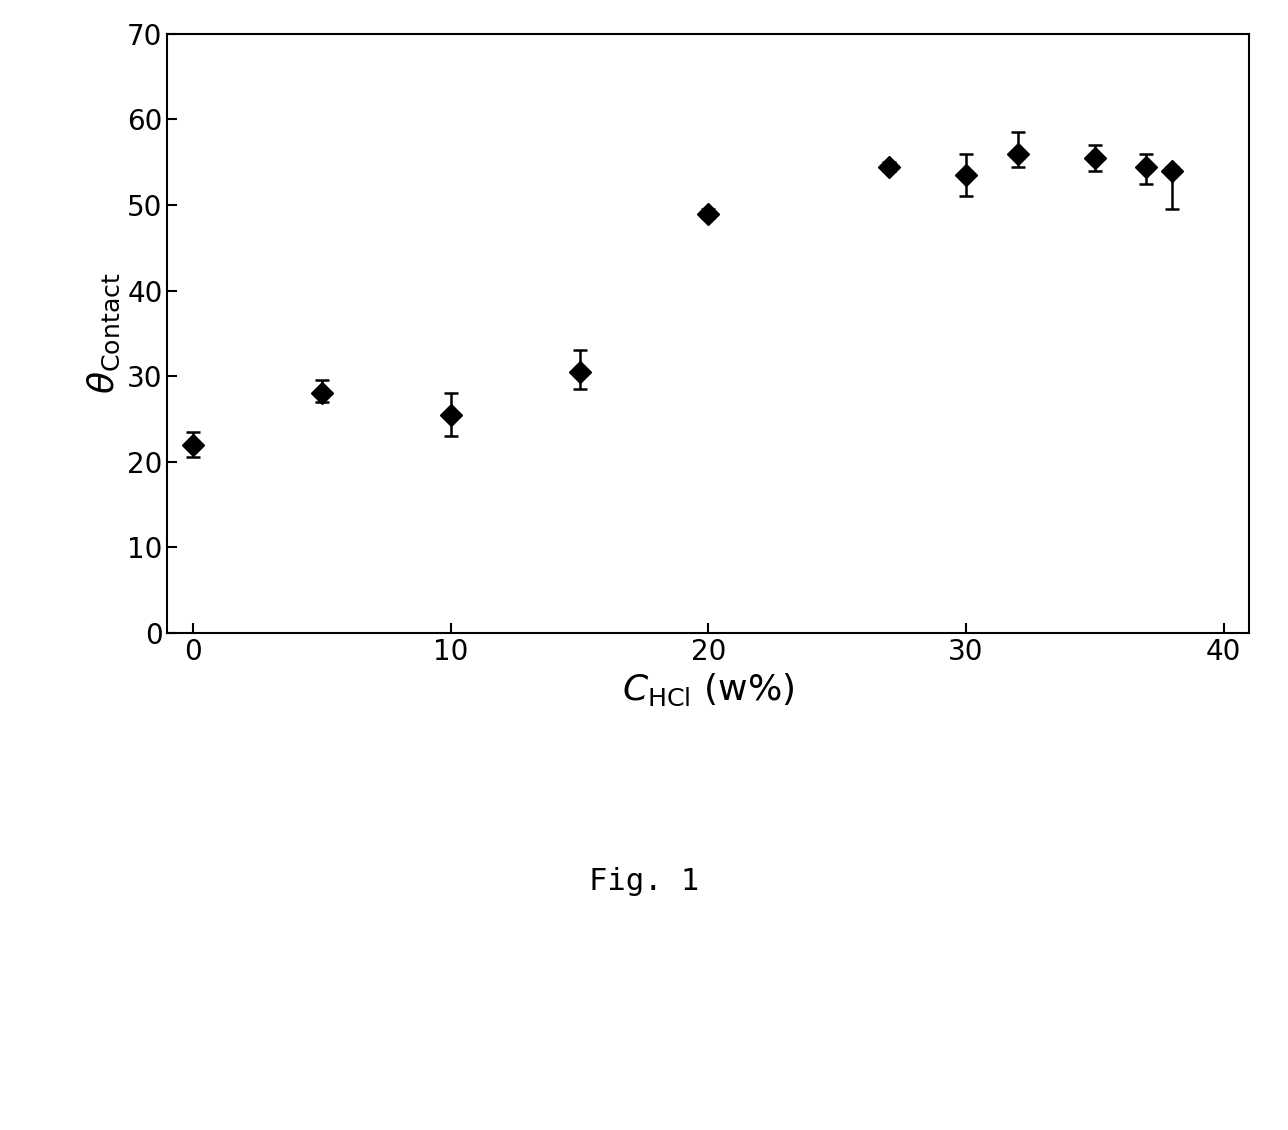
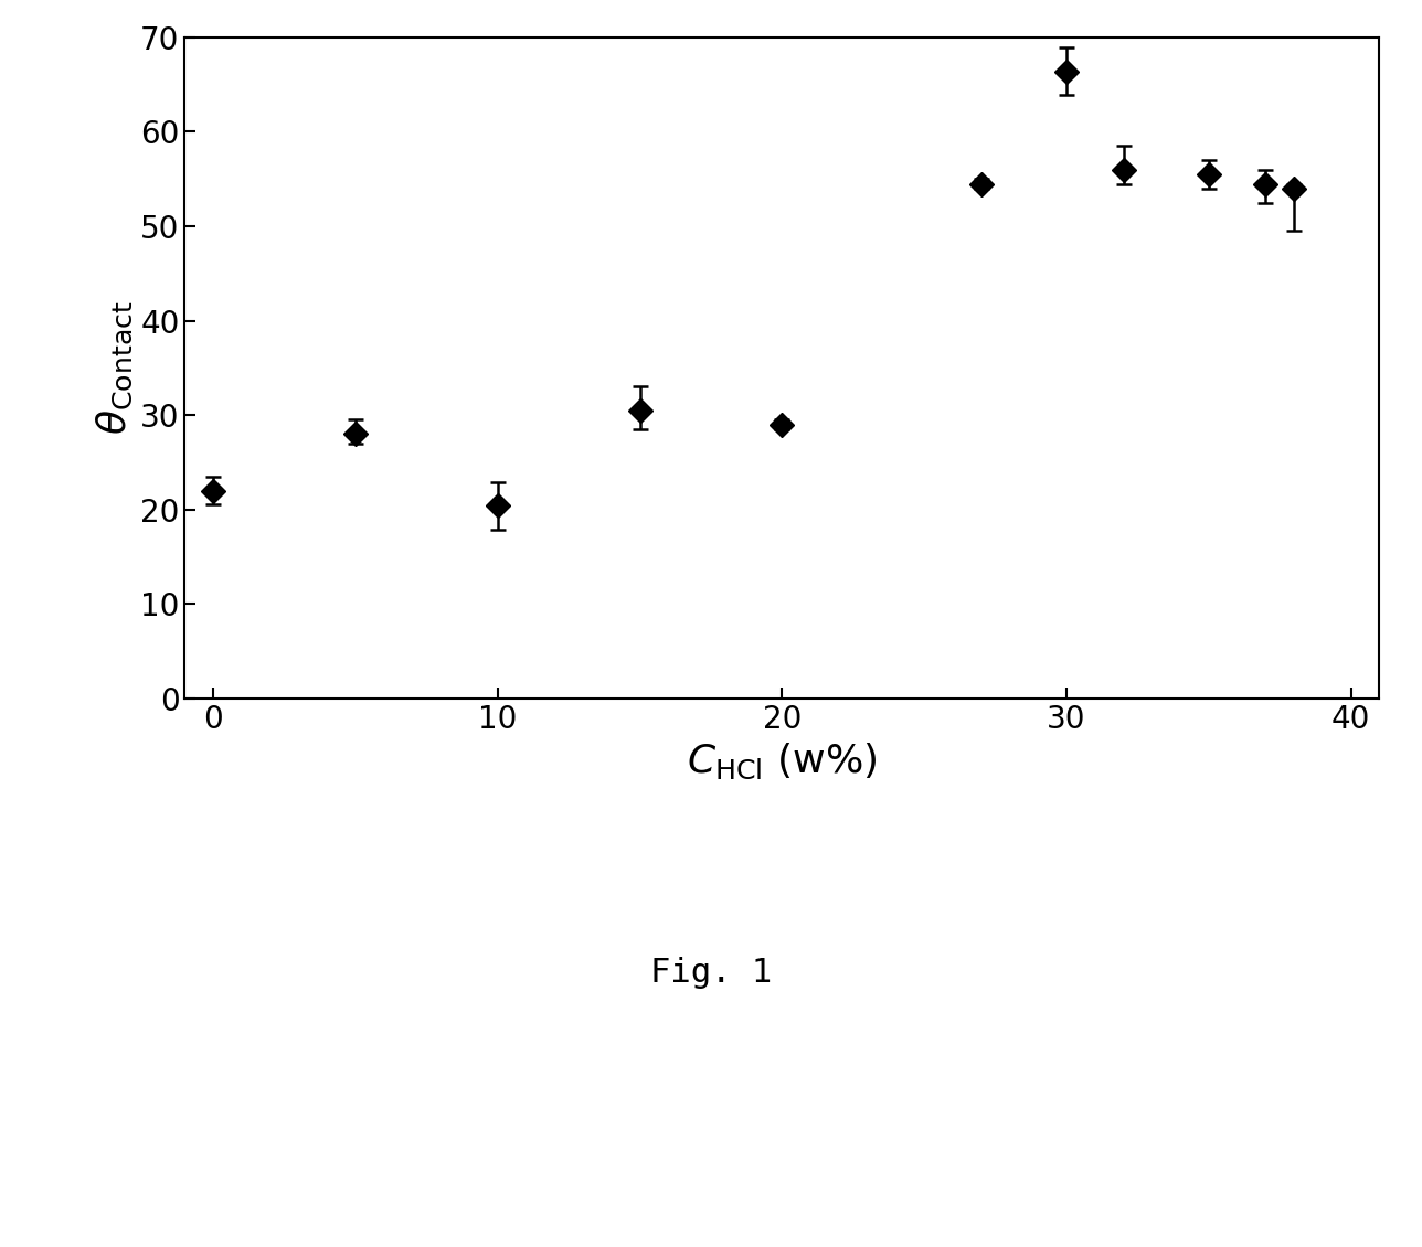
10: 25.5 -> 20.4
20: 49.0 -> 29.0
30: 53.5 -> 66.4
